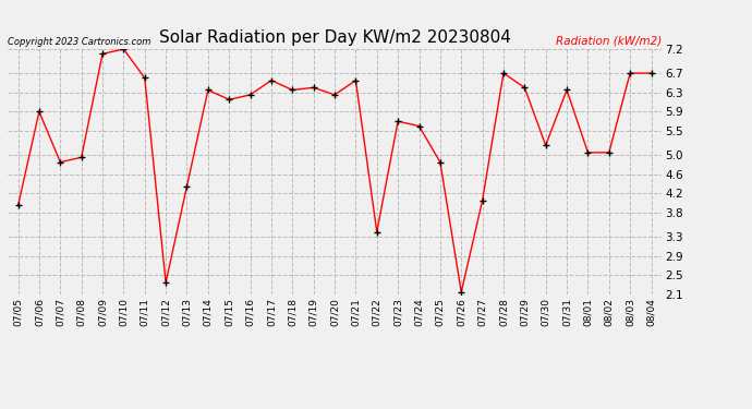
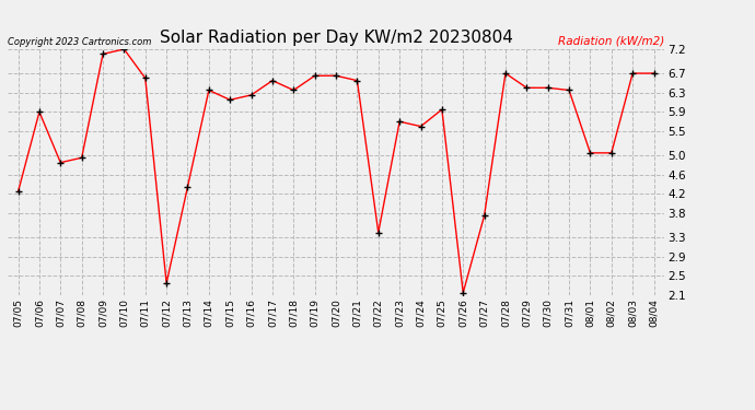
07/05: 3.95 -> 4.25
07/19: 6.40 -> 6.65
07/20: 6.25 -> 6.65
07/25: 4.85 -> 5.95
07/27: 4.05 -> 3.75
07/30: 5.20 -> 6.40
